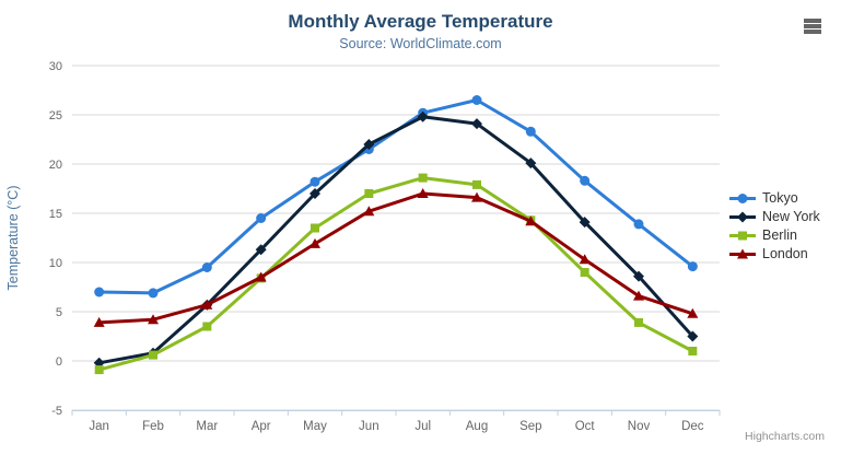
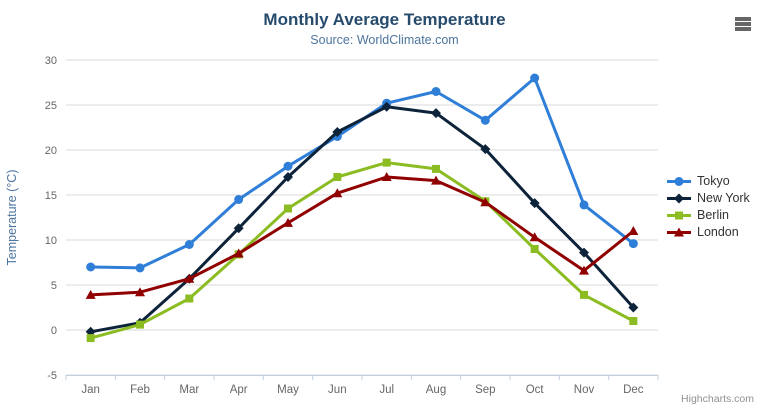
Tokyo/Oct: 18 -> 28
London/Dec: 5 -> 11
